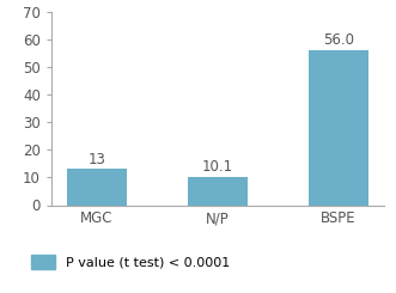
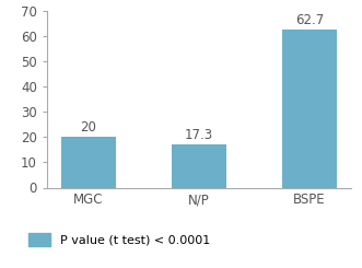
MGC: 13 -> 20
N/P: 10.1 -> 17.3
BSPE: 56.0 -> 62.7
